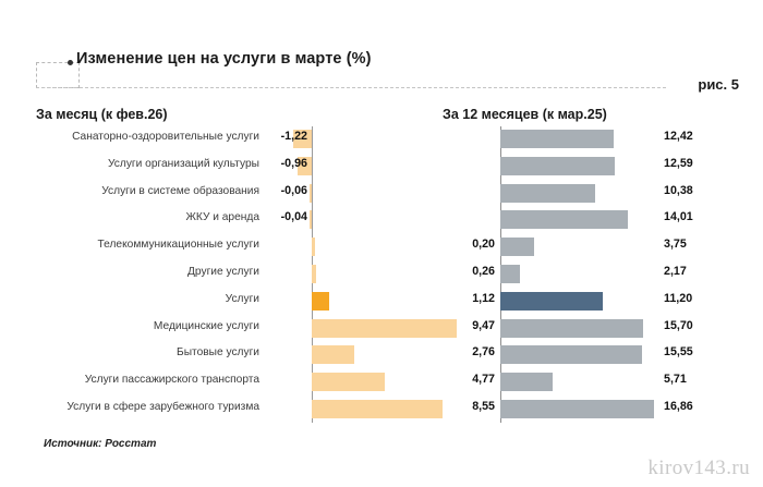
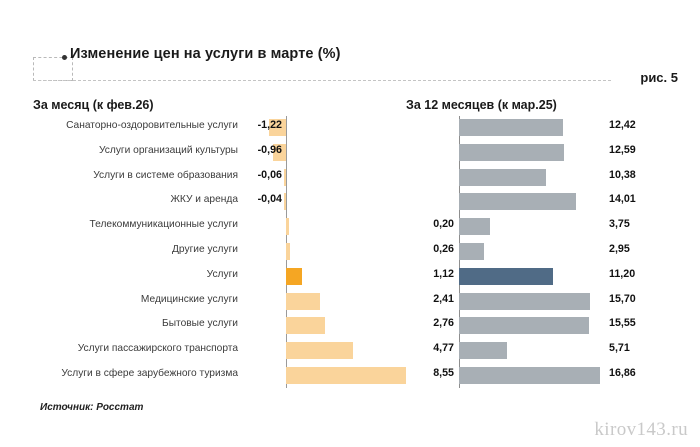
За 12 месяцев (к мар.25)/Другие услуги: 2,17 -> 2,95
За месяц (к фев.26)/Медицинские услуги: 9,47 -> 2,41
